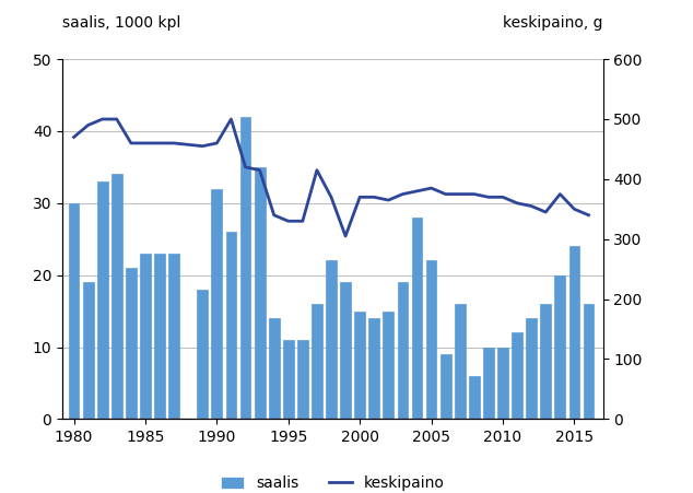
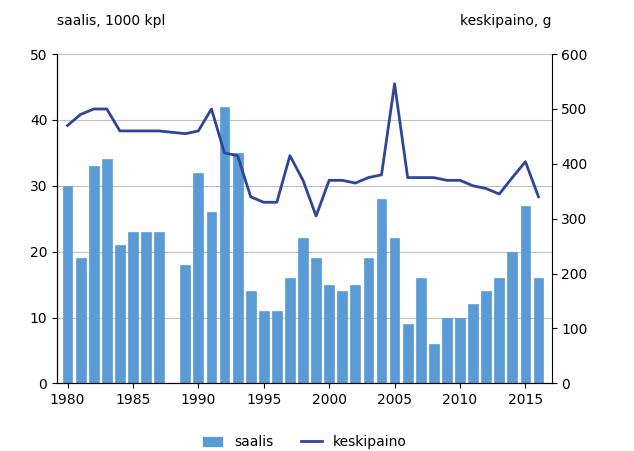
keskipaino/2005: 385 -> 546
saalis/2015: 24 -> 27
keskipaino/2015: 350 -> 404
